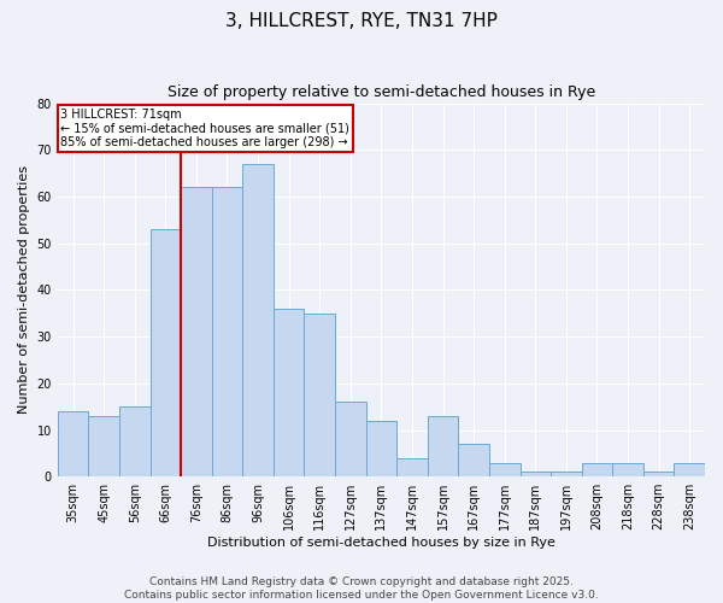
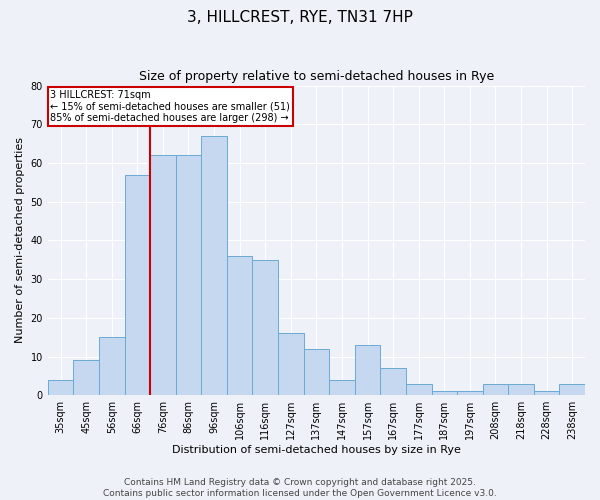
35sqm: 14 -> 4
45sqm: 13 -> 9
66sqm: 53 -> 57
